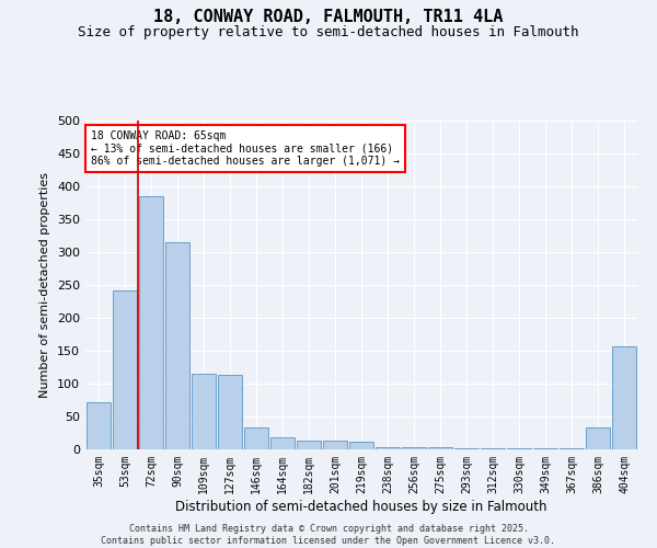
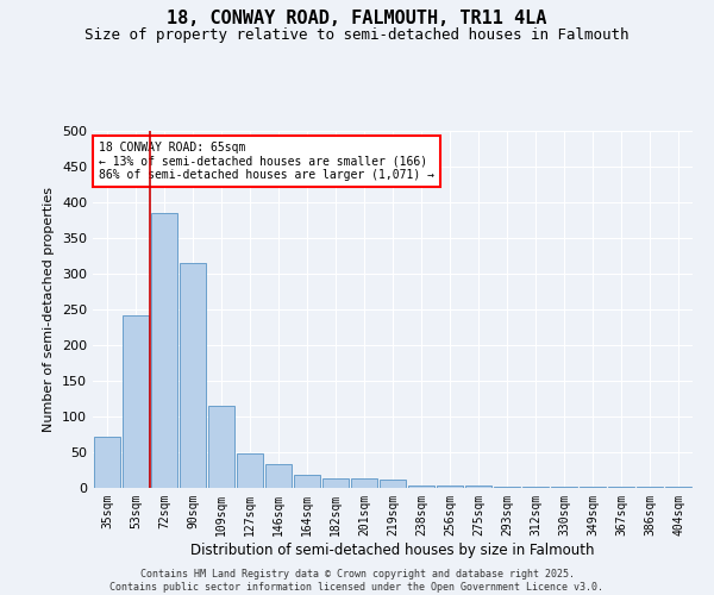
127sqm: 114 -> 48
386sqm: 34 -> 1
404sqm: 156 -> 1
